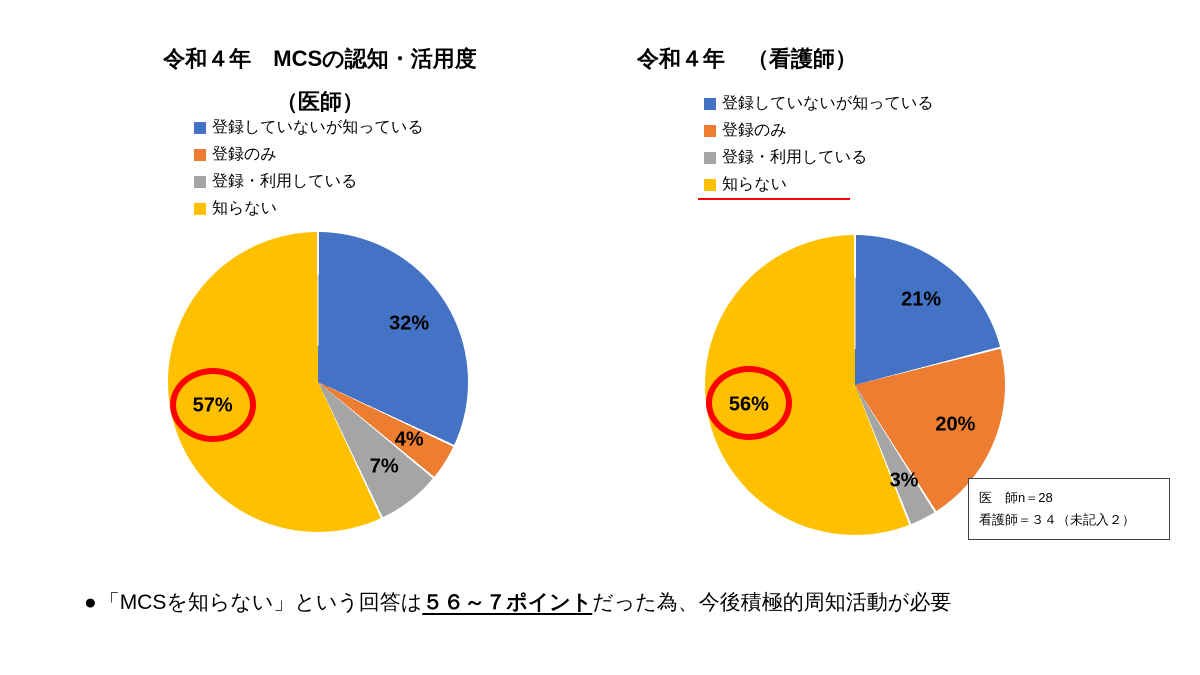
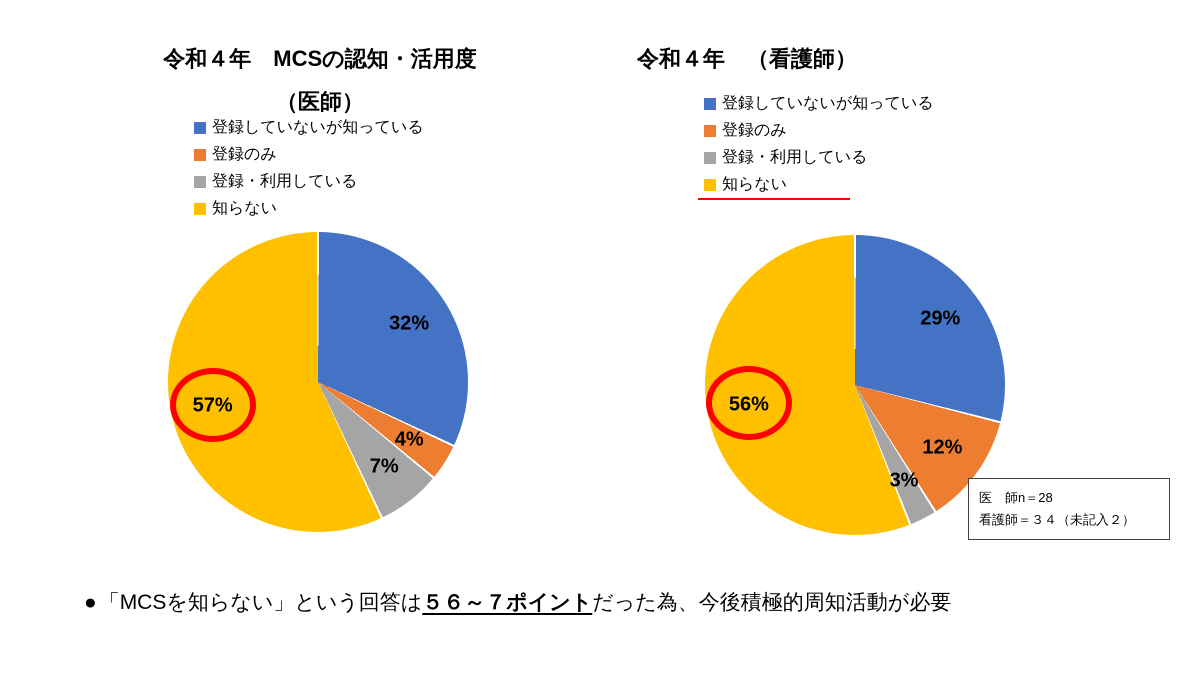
令和４年 （看護師）/登録していないが知っている: 21% -> 29%
令和４年 （看護師）/登録のみ: 20% -> 12%
